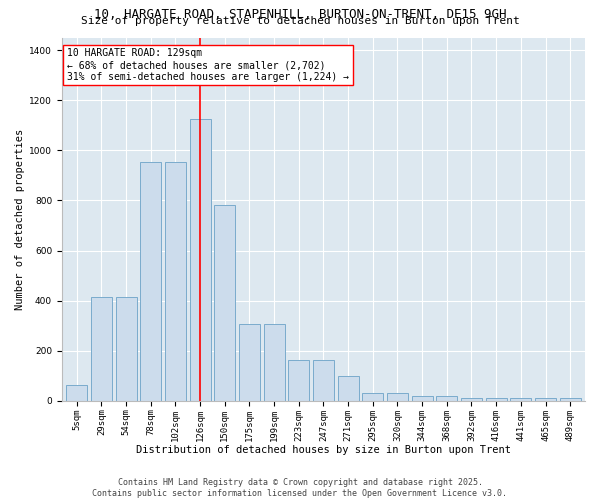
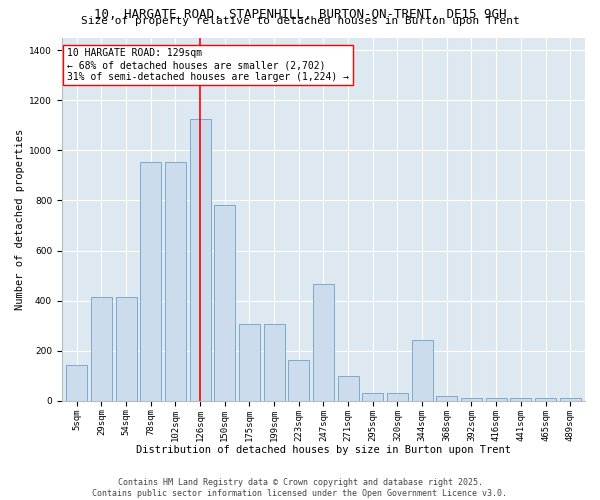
5sqm: 65 -> 145
247sqm: 165 -> 465
344sqm: 20 -> 245
